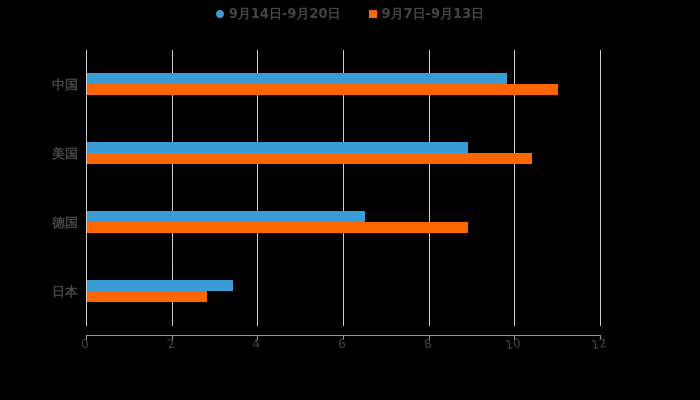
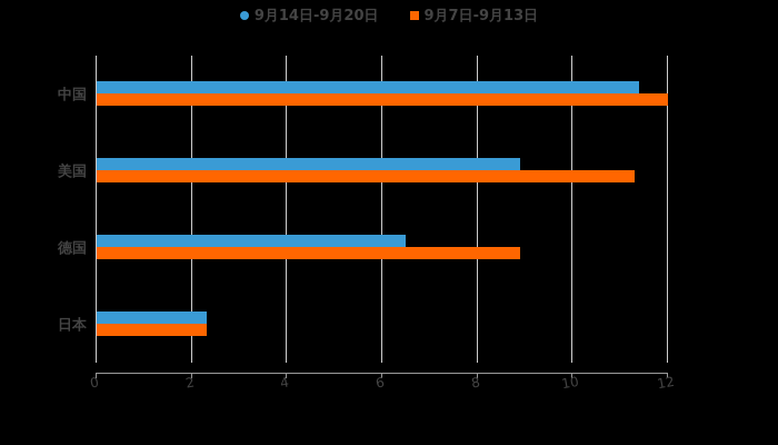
9月14日-9月20日/中国: 9.8 -> 11.4
9月7日-9月13日/中国: 11.0 -> 12.0
9月7日-9月13日/美国: 10.4 -> 11.3
9月14日-9月20日/日本: 3.4 -> 2.3
9月7日-9月13日/日本: 2.8 -> 2.3
